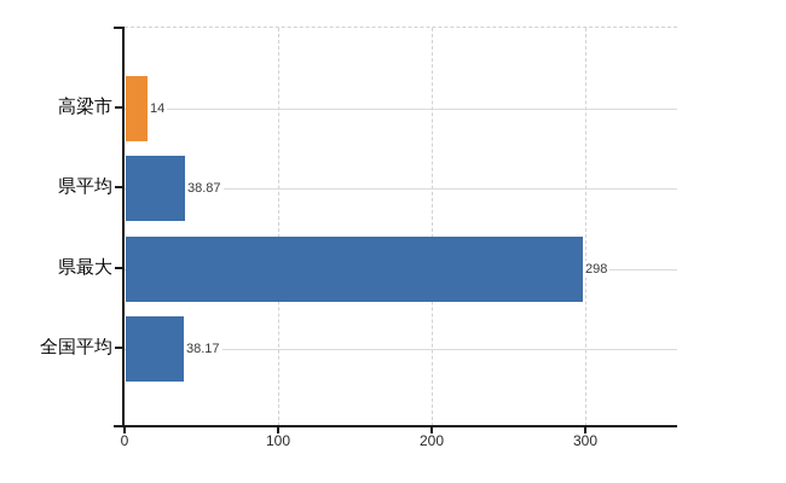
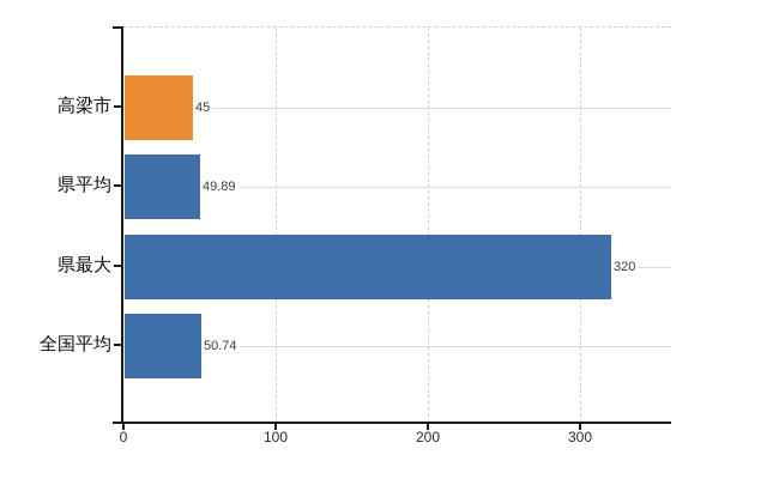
高梁市: 14 -> 45
県平均: 38.87 -> 49.89
県最大: 298 -> 320
全国平均: 38.17 -> 50.74
